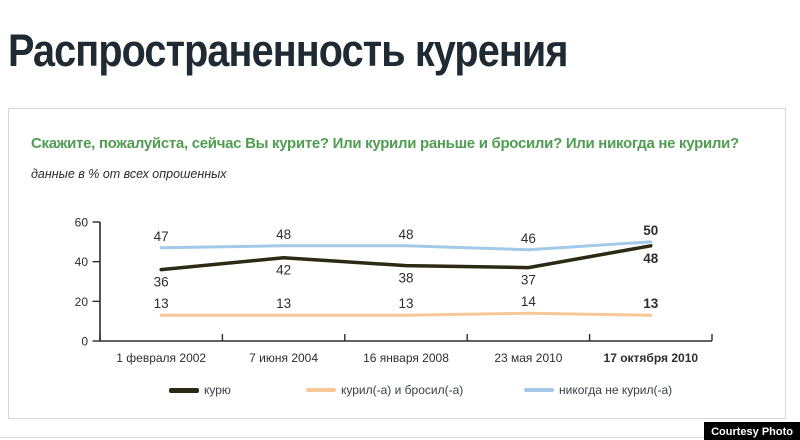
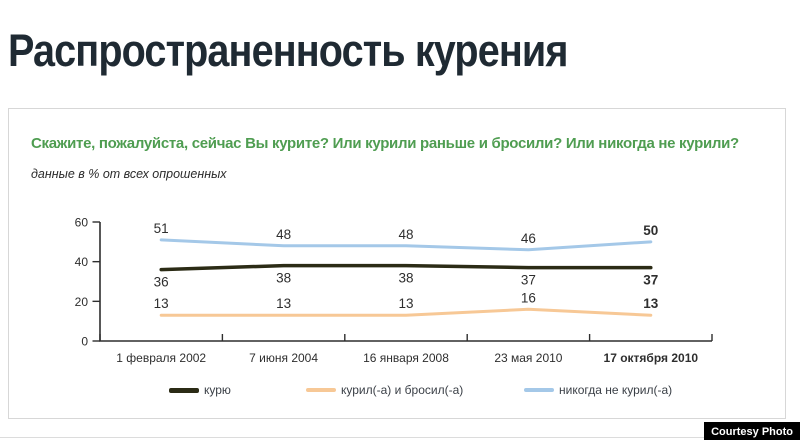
никогда не курил(-а)/1 февраля 2002: 47 -> 51
курю/7 июня 2004: 42 -> 38
курил(-а) и бросил(-а)/23 мая 2010: 14 -> 16
курю/17 октября 2010: 48 -> 37
